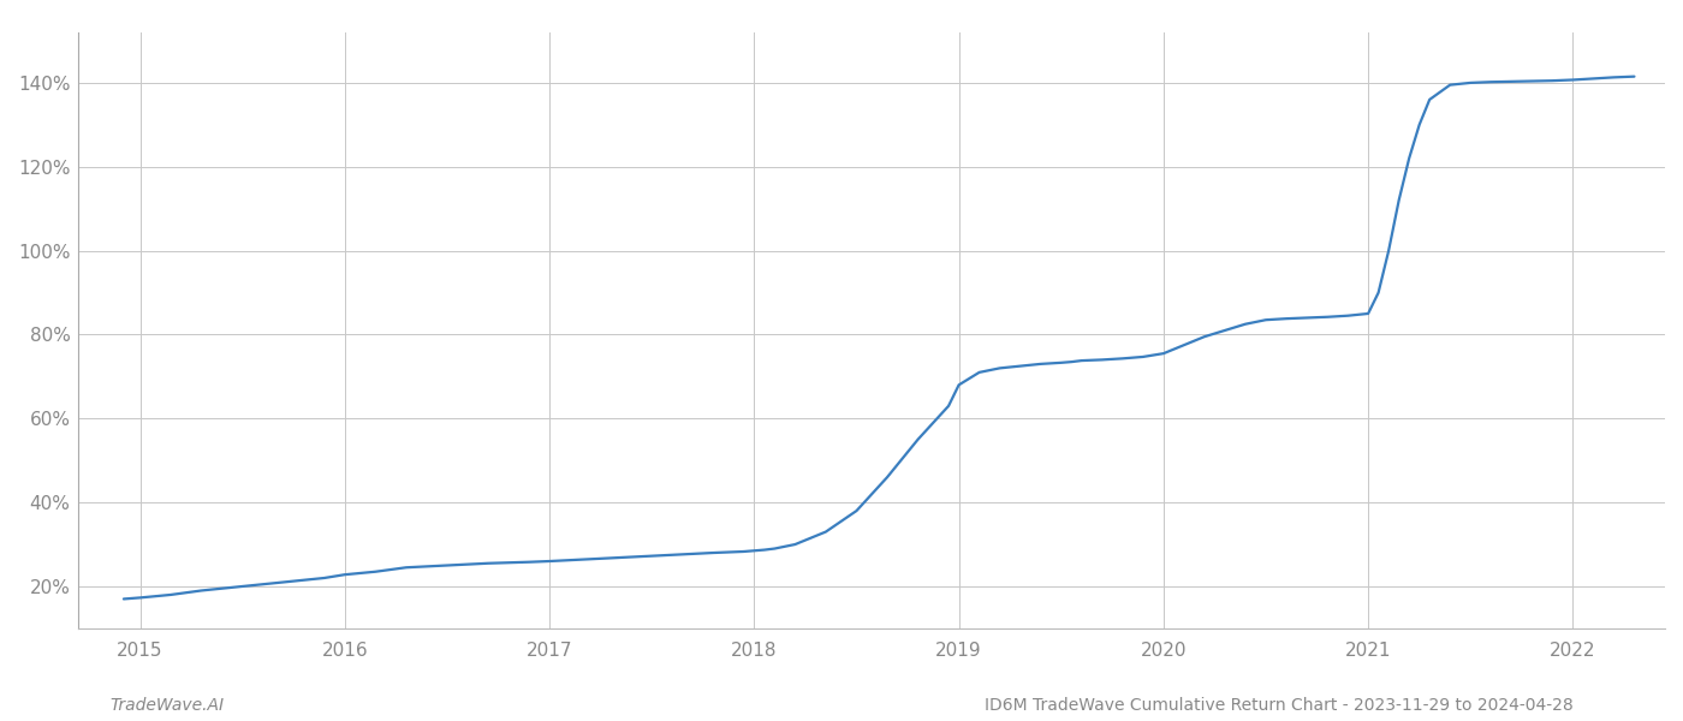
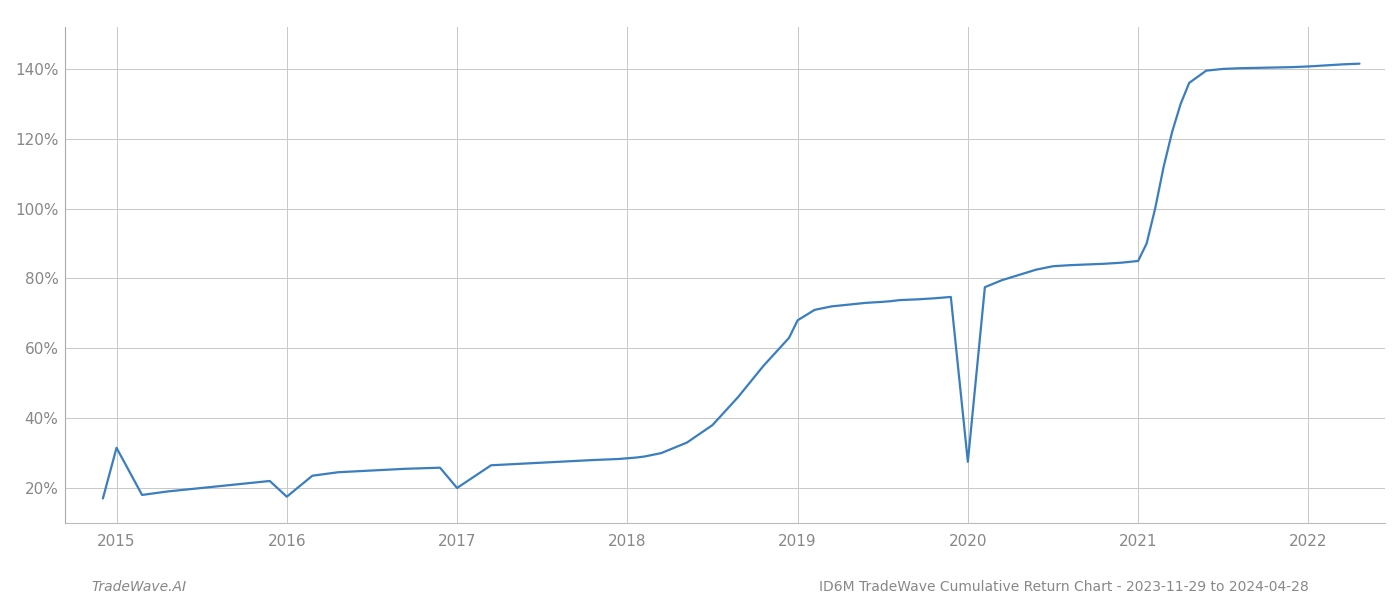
2015: 17.3% -> 31.5%
2016: 22.8% -> 17.5%
2017: 26.0% -> 20.0%
2020: 75.5% -> 27.5%
